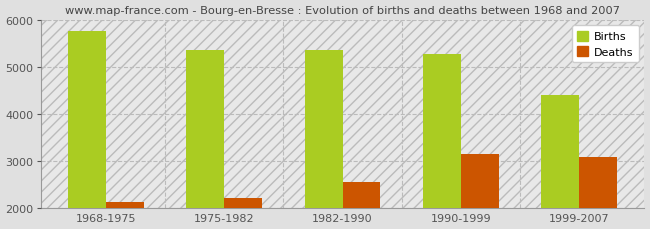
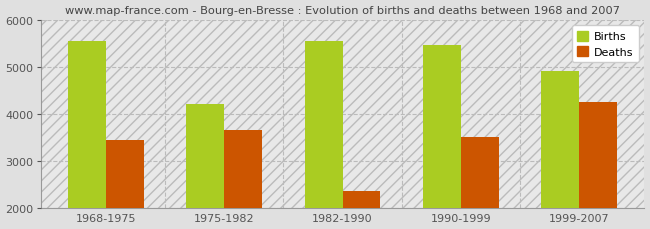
Births/1968-1975: 5750 -> 5550
Deaths/1968-1975: 2130 -> 3450
Births/1975-1982: 5350 -> 4200
Deaths/1975-1982: 2200 -> 3650
Births/1982-1990: 5350 -> 5550
Deaths/1982-1990: 2540 -> 2350
Births/1990-1999: 5270 -> 5450
Deaths/1990-1999: 3140 -> 3500
Births/1999-2007: 4400 -> 4900
Deaths/1999-2007: 3080 -> 4250
